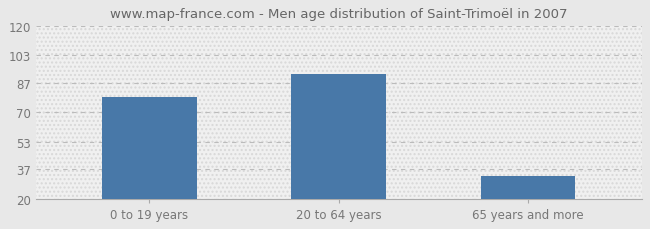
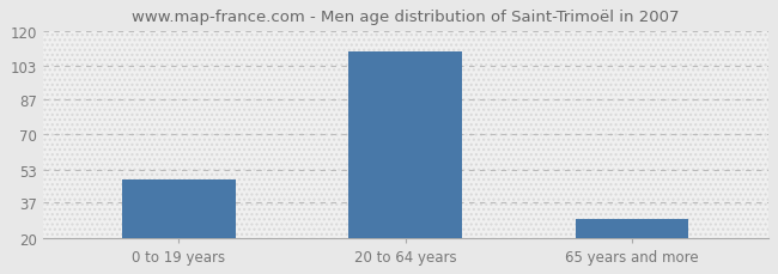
0 to 19 years: 79 -> 48
20 to 64 years: 92 -> 110
65 years and more: 33 -> 29
